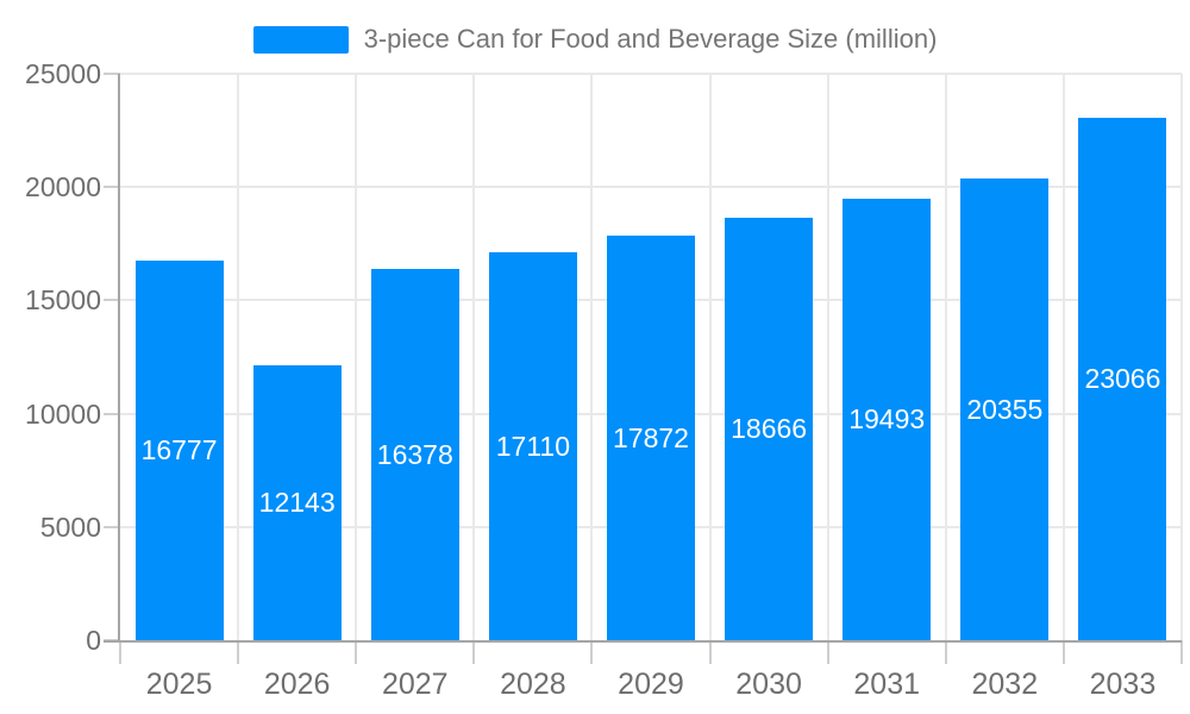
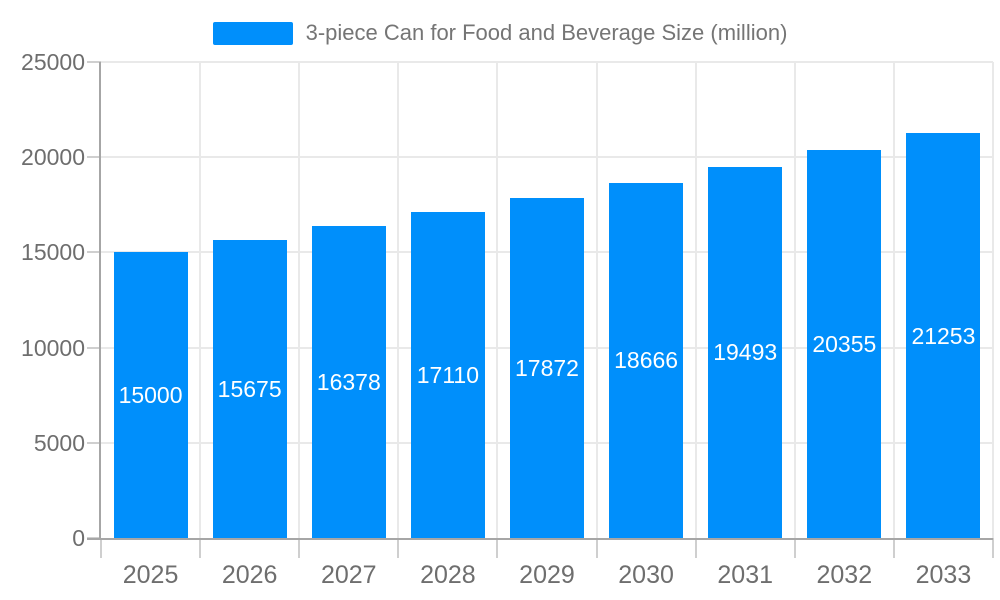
2025: 16777 -> 15000
2026: 12143 -> 15675
2033: 23066 -> 21253
